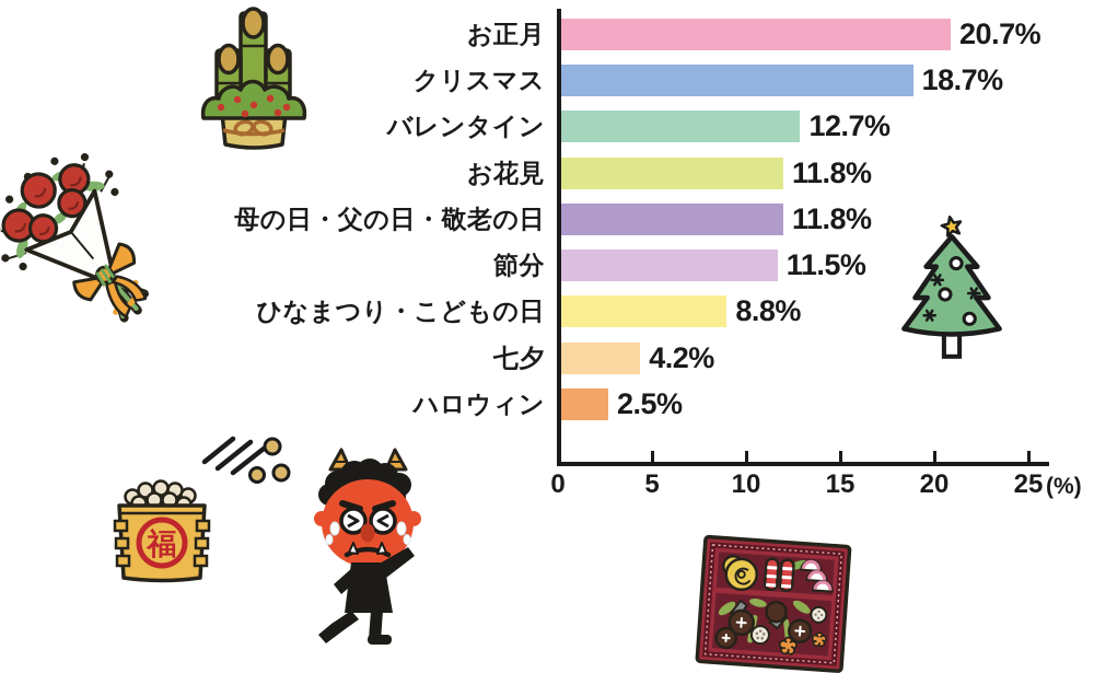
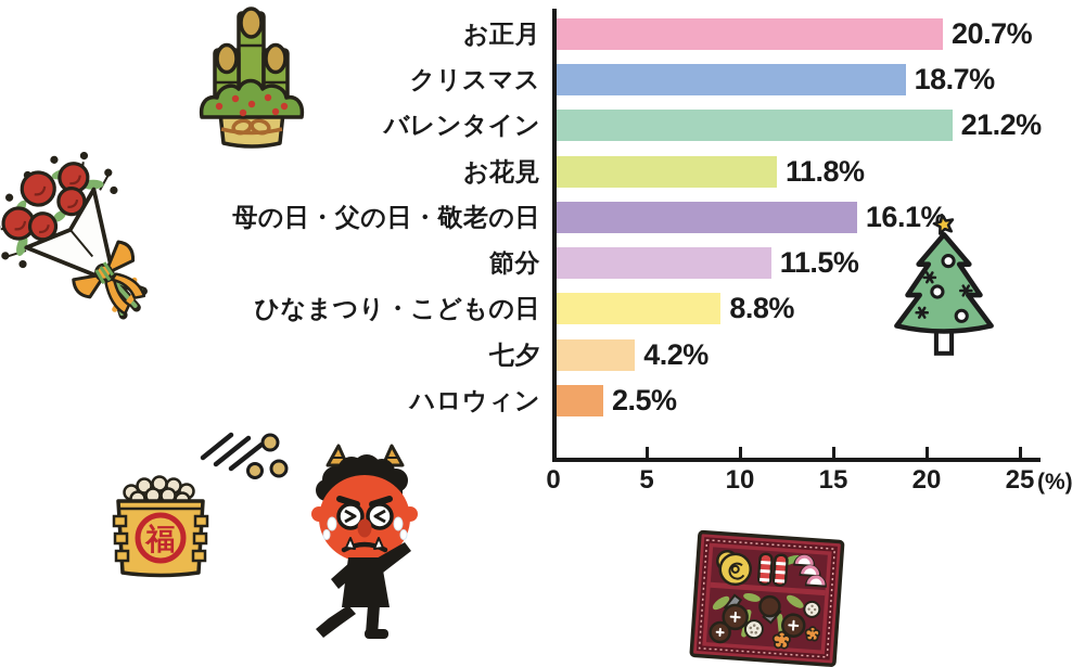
バレンタイン: 12.7% -> 21.2%
母の日・父の日・敬老の日: 11.8% -> 16.1%
